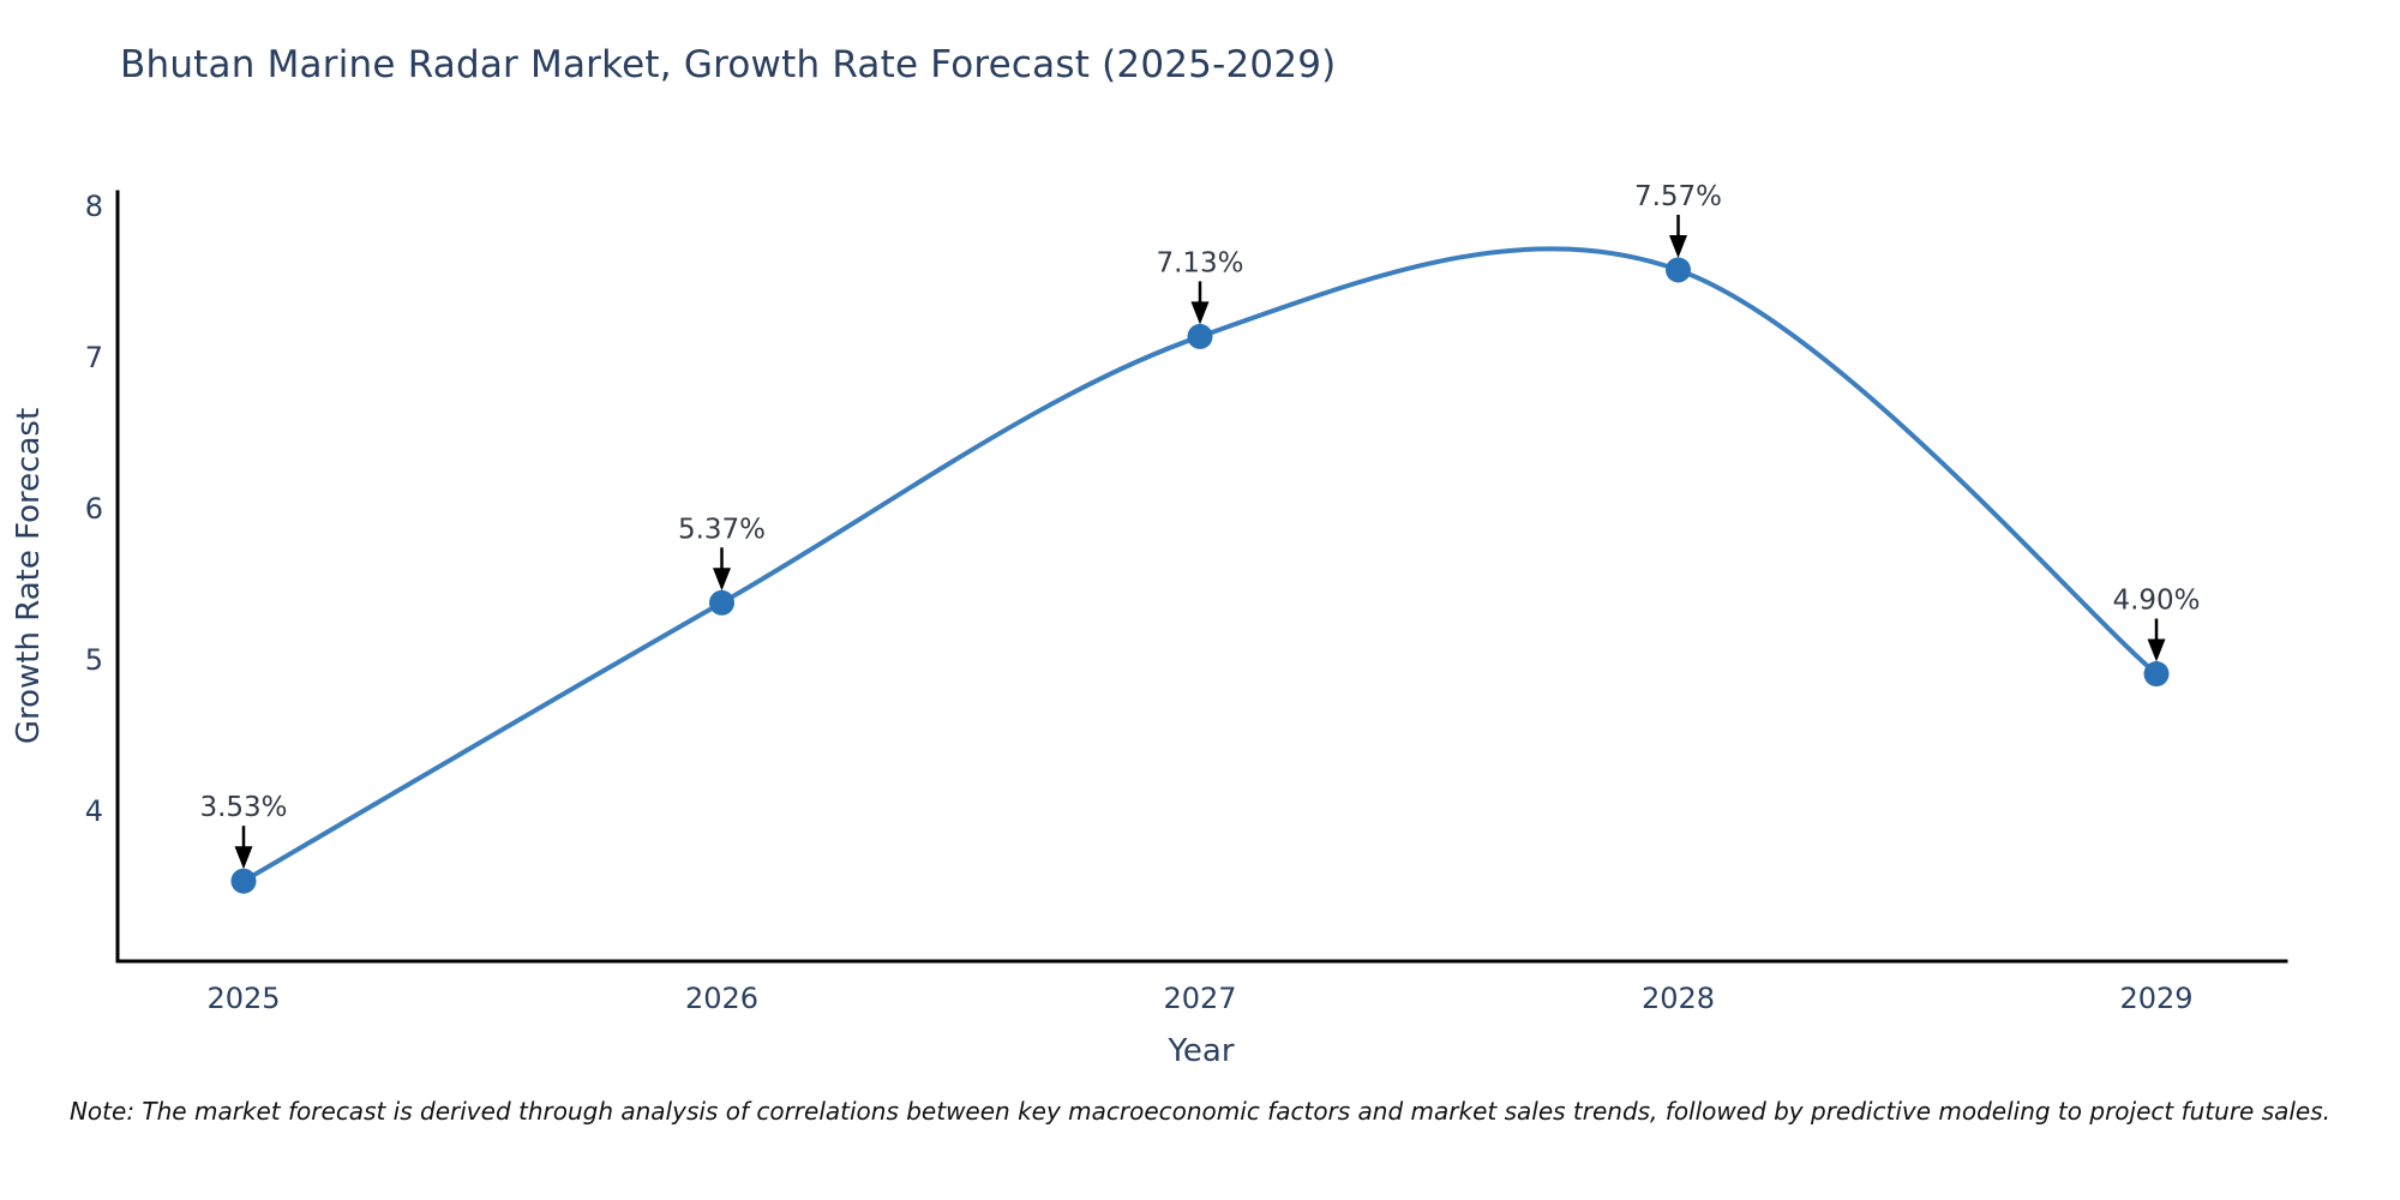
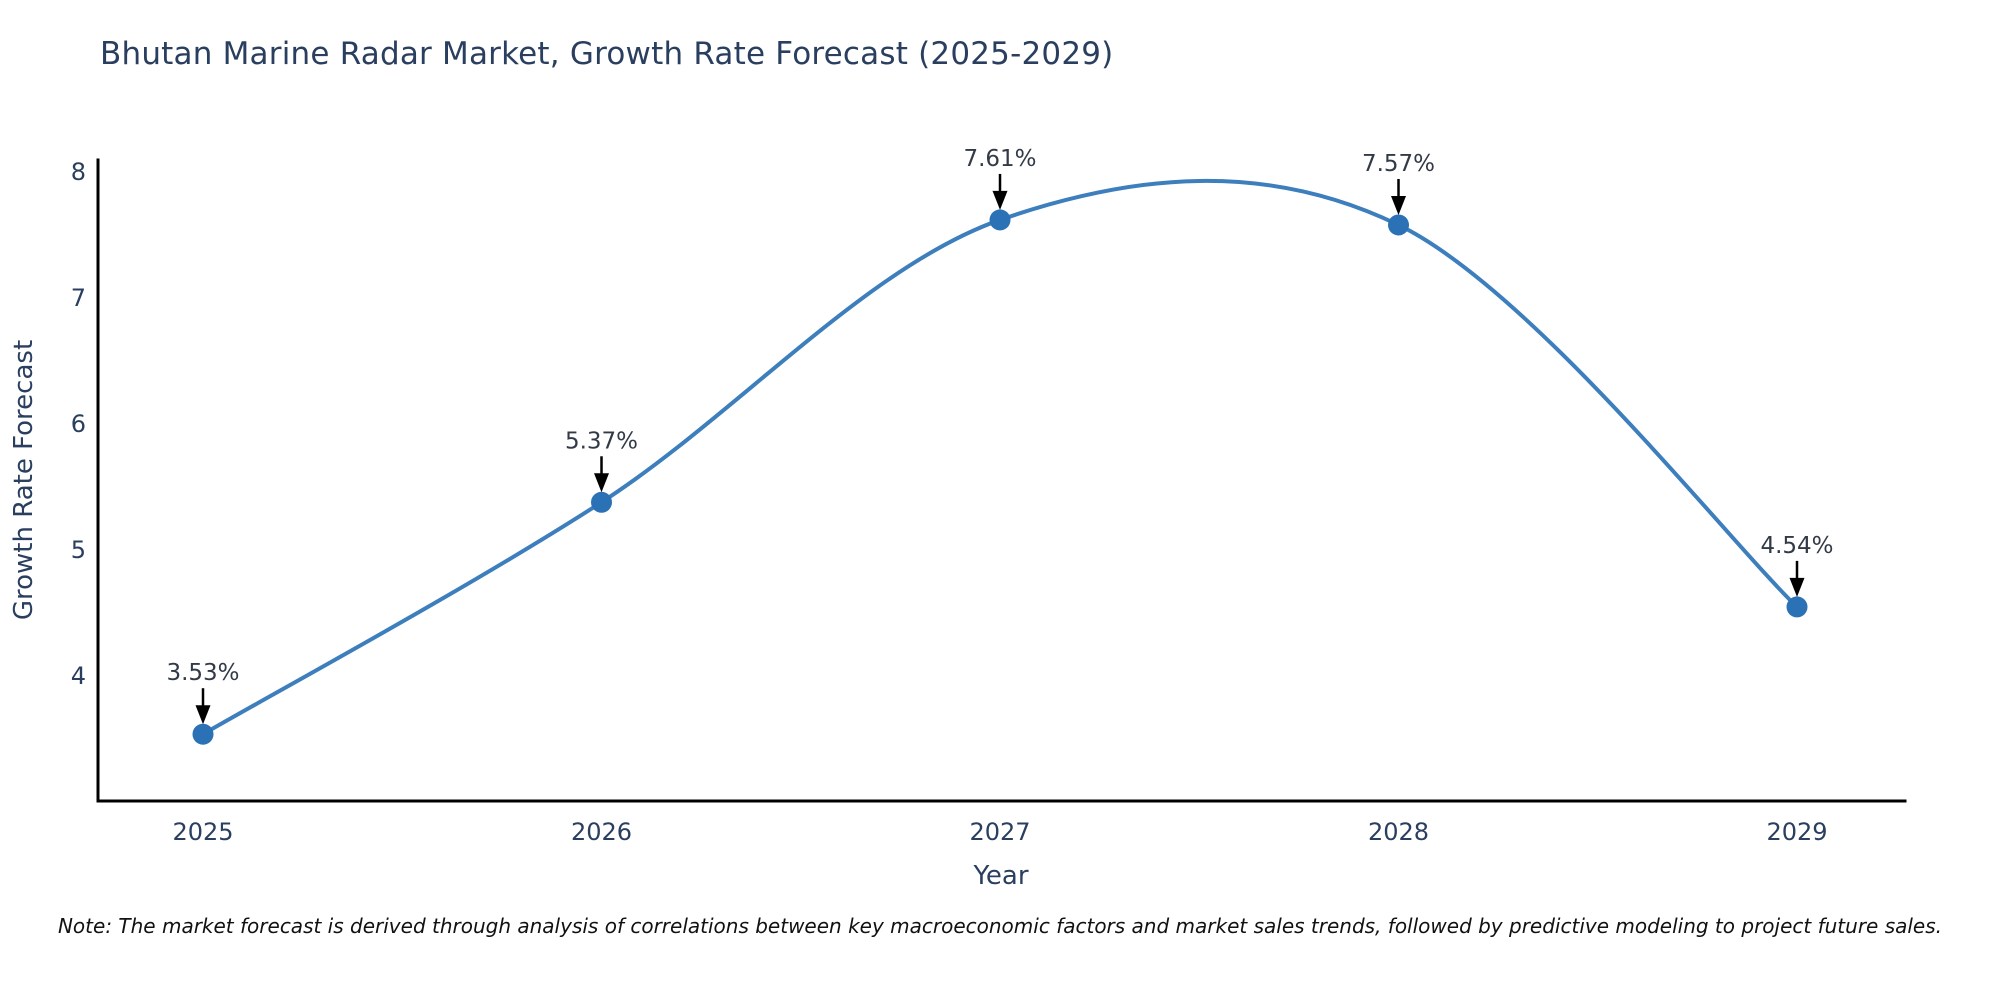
2027: 7.13% -> 7.61%
2029: 4.90% -> 4.54%
